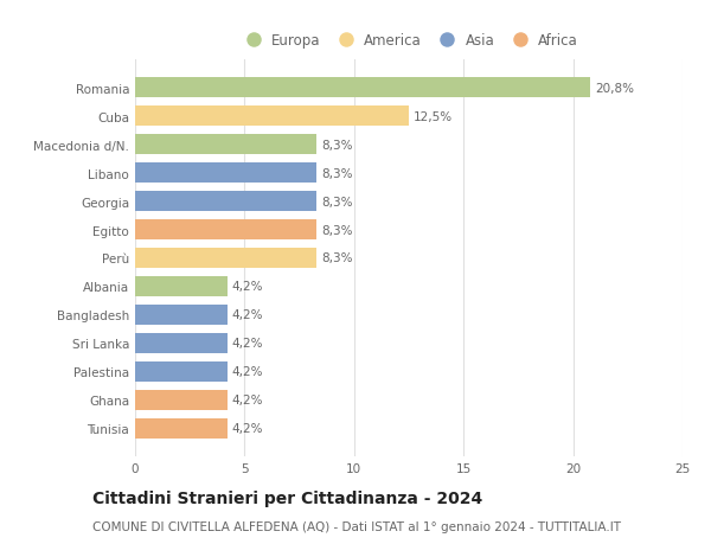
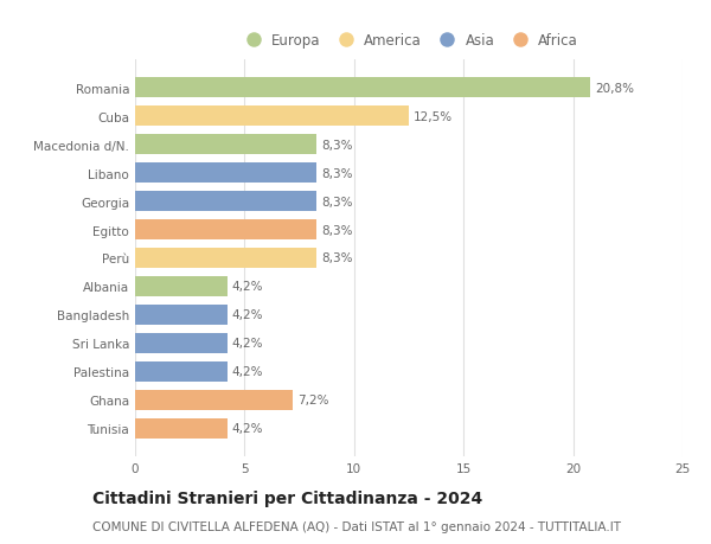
Ghana: 4,2% -> 7,2%
